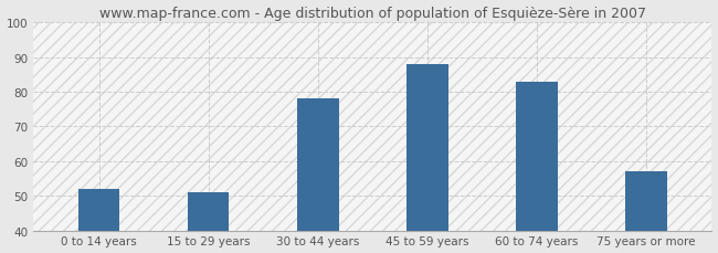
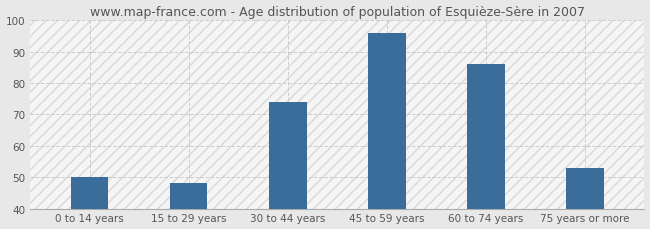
0 to 14 years: 52 -> 50
15 to 29 years: 51 -> 48
30 to 44 years: 78 -> 74
45 to 59 years: 88 -> 96
60 to 74 years: 83 -> 86
75 years or more: 57 -> 53
